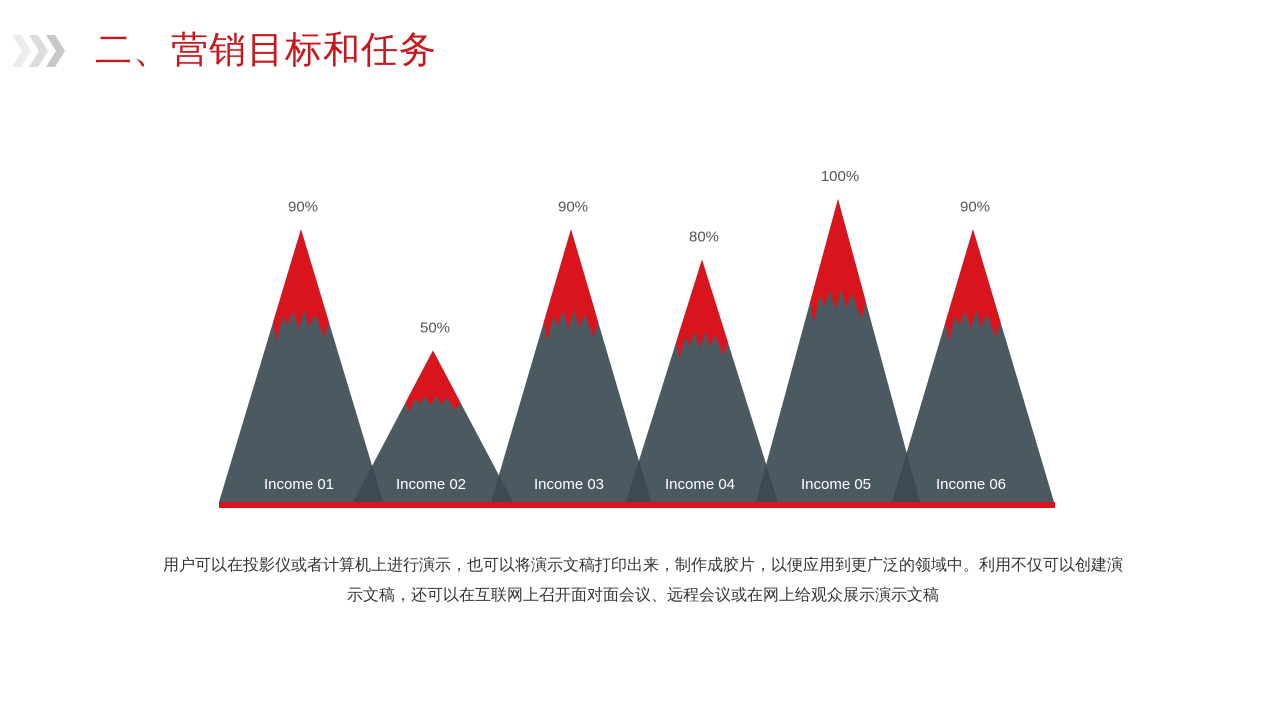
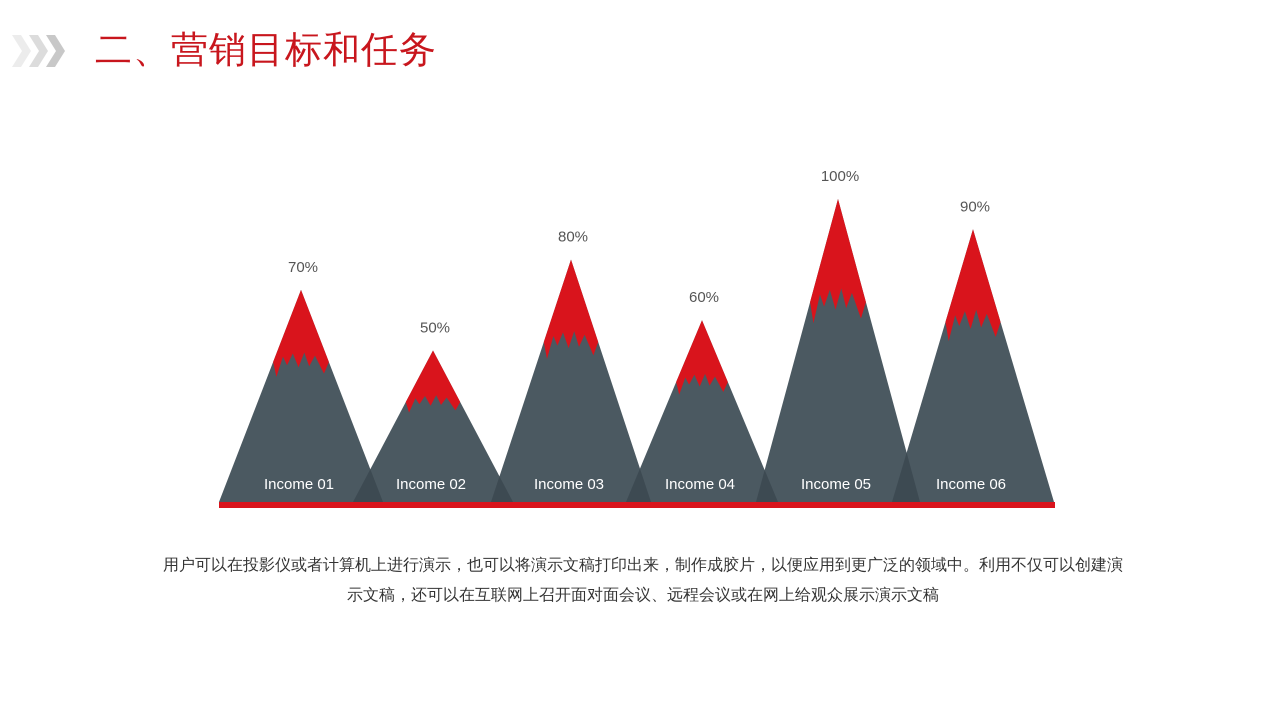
Income 01: 90% -> 70%
Income 03: 90% -> 80%
Income 04: 80% -> 60%
